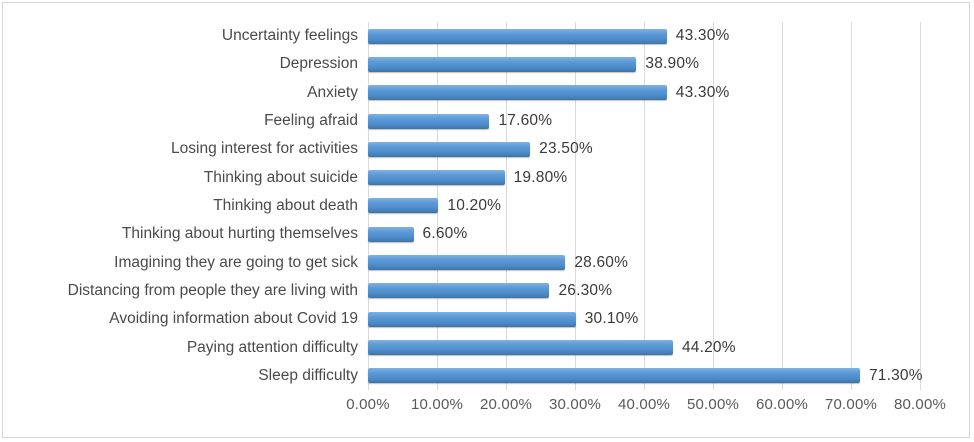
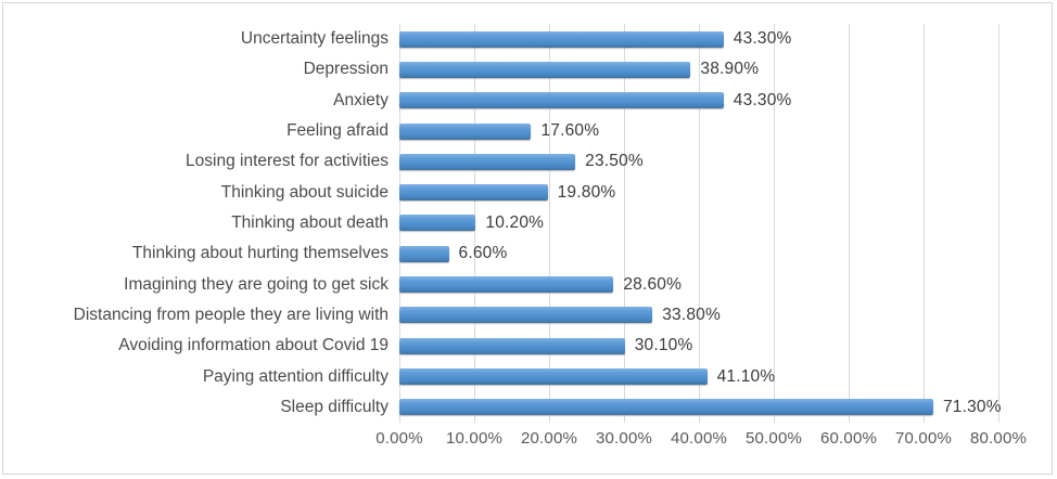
Distancing from people they are living with: 26.30% -> 33.80%
Paying attention difficulty: 44.20% -> 41.10%
